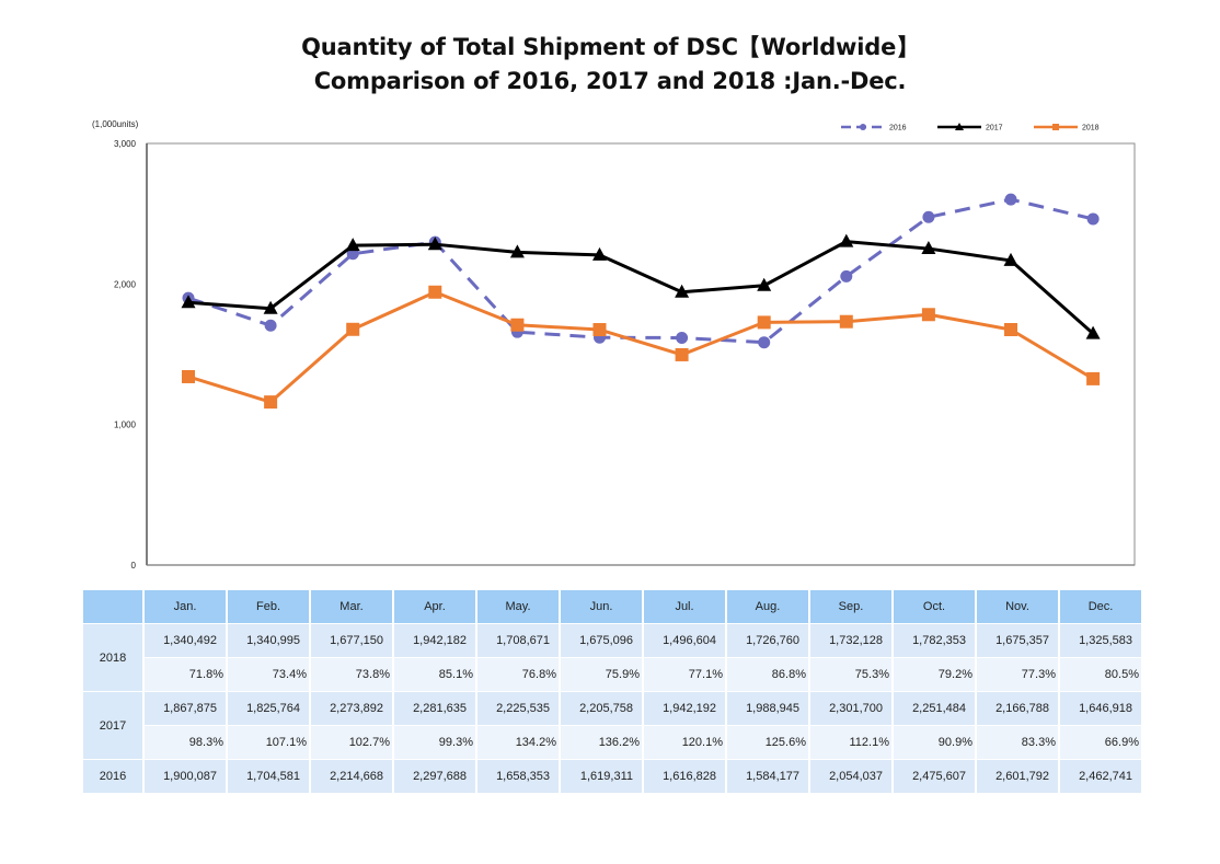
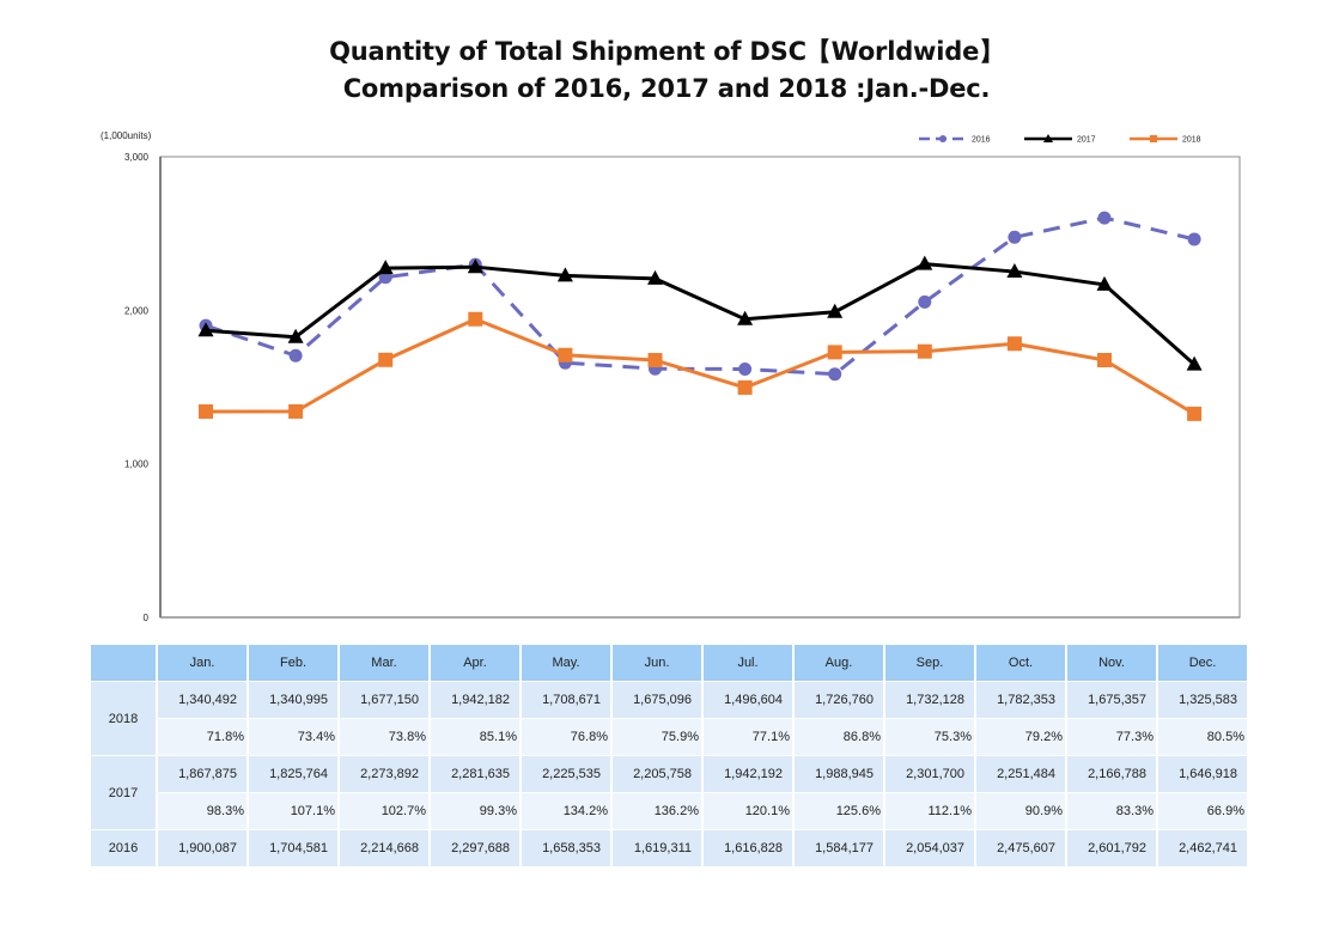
2018/Feb.: 1160 -> 1340
